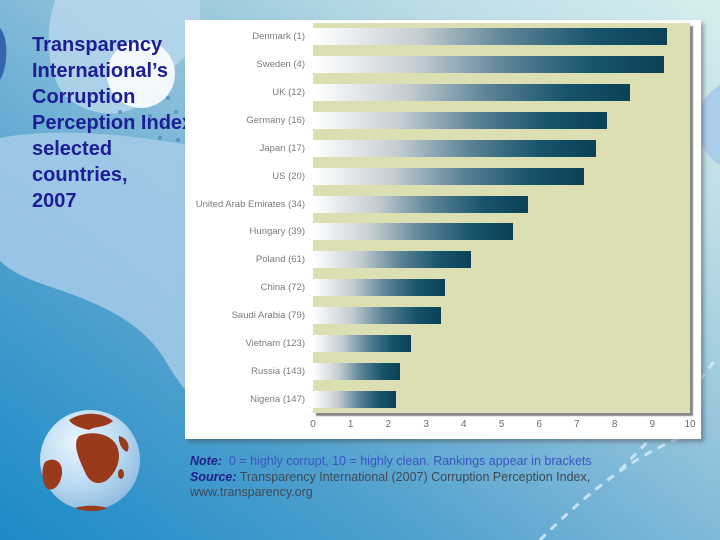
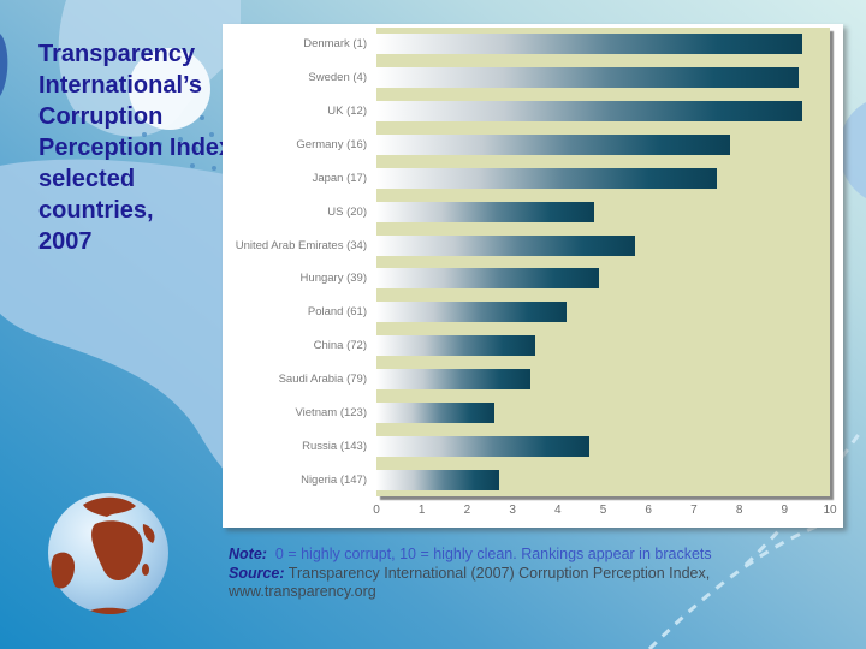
UK (12): 8.4 -> 9.4
US (20): 7.2 -> 4.8
Hungary (39): 5.3 -> 4.9
Russia (143): 2.3 -> 4.7
Nigeria (147): 2.2 -> 2.7
